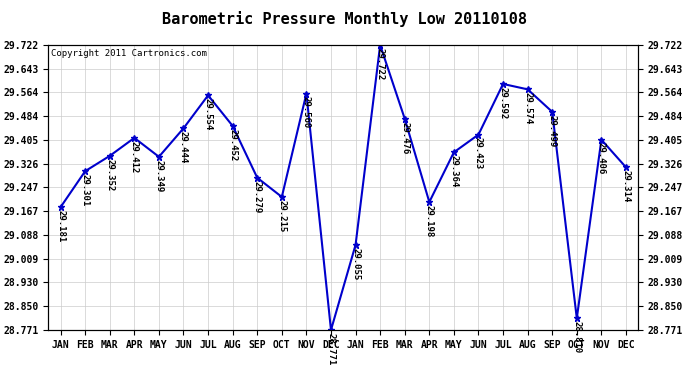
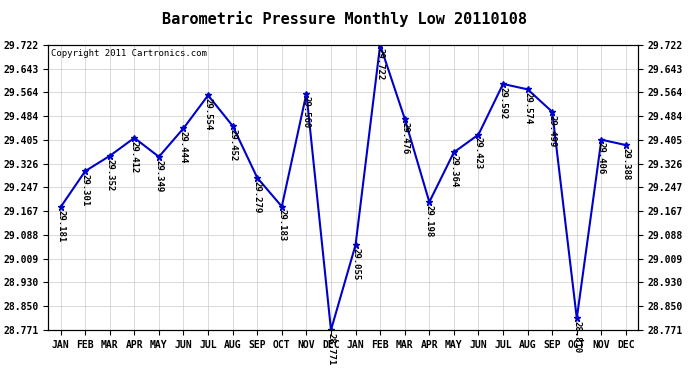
OCT: 29.215 -> 29.183
DEC: 29.314 -> 29.388
